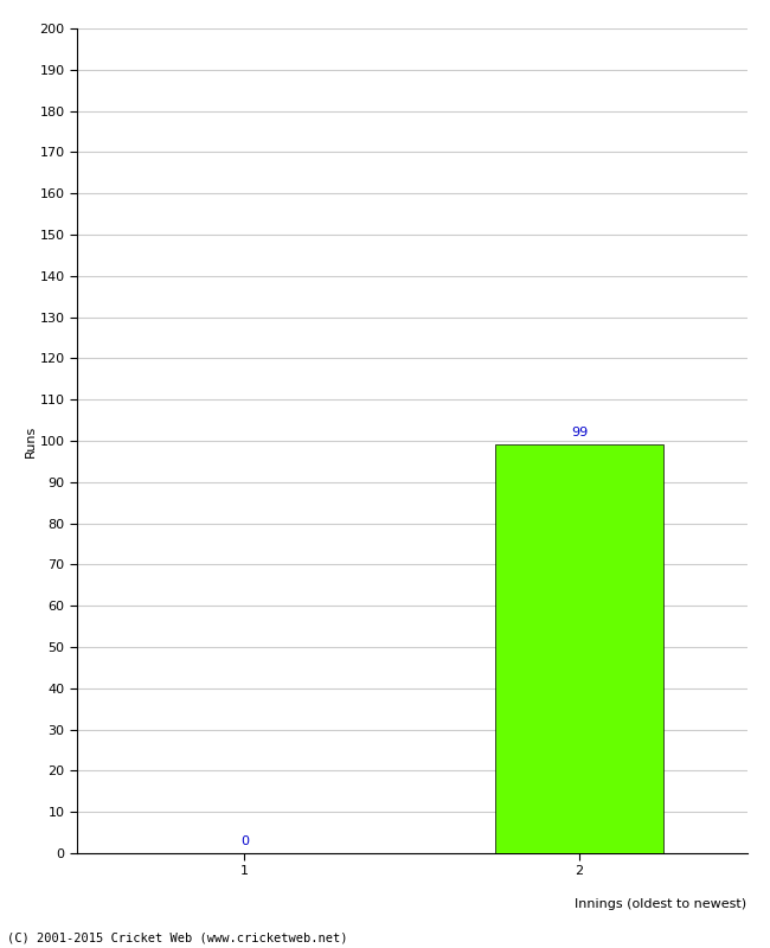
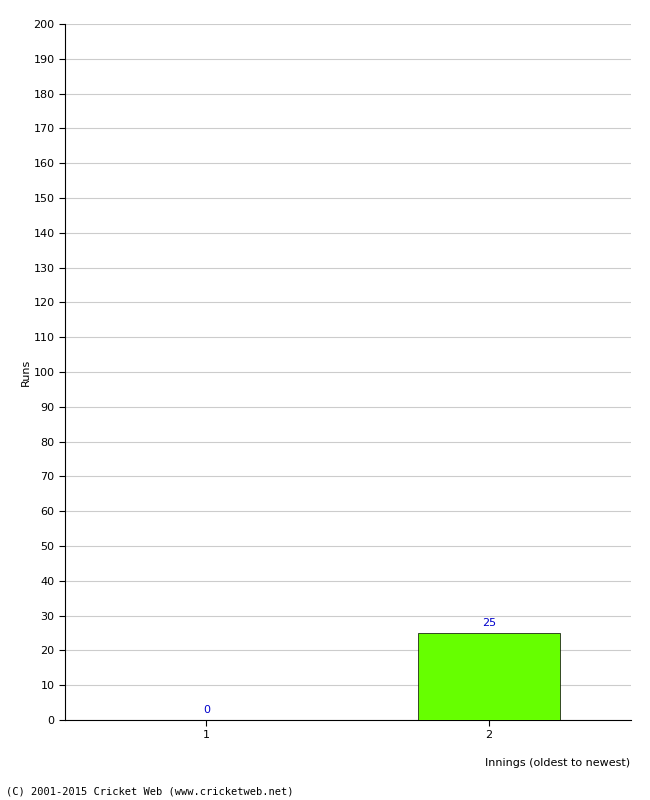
2: 99 -> 25
